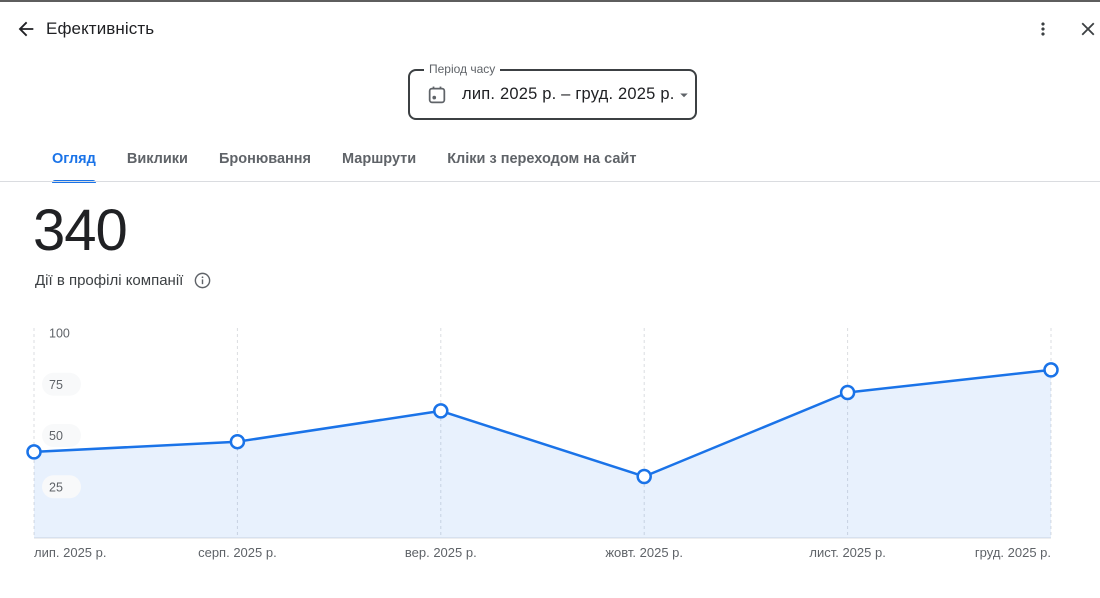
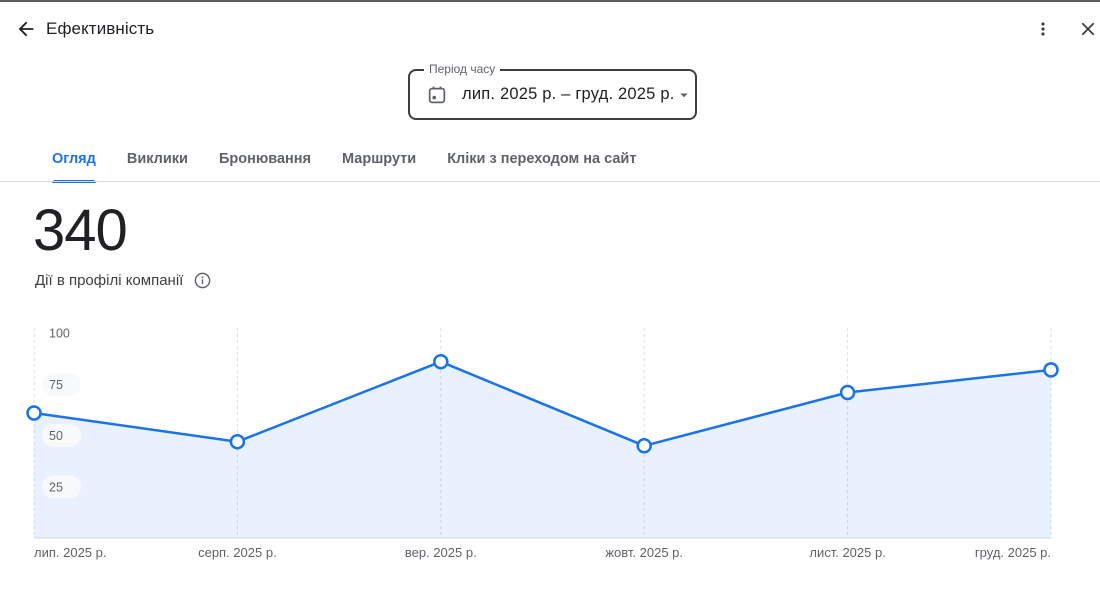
лип. 2025 р.: 42 -> 61
вер. 2025 р.: 62 -> 86
жовт. 2025 р.: 30 -> 45
